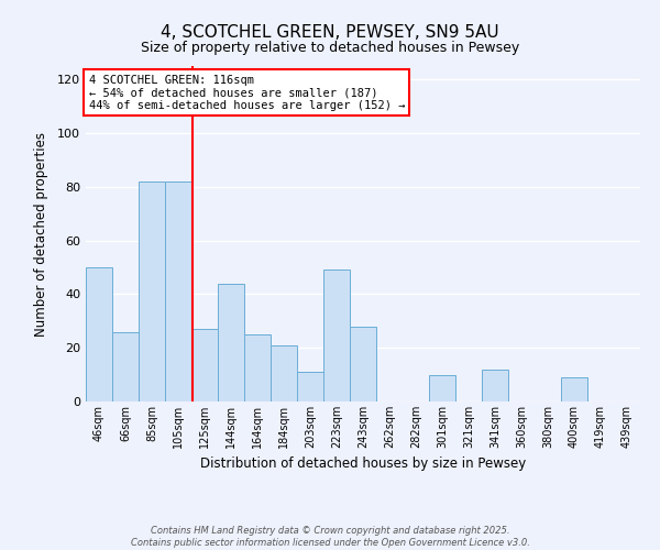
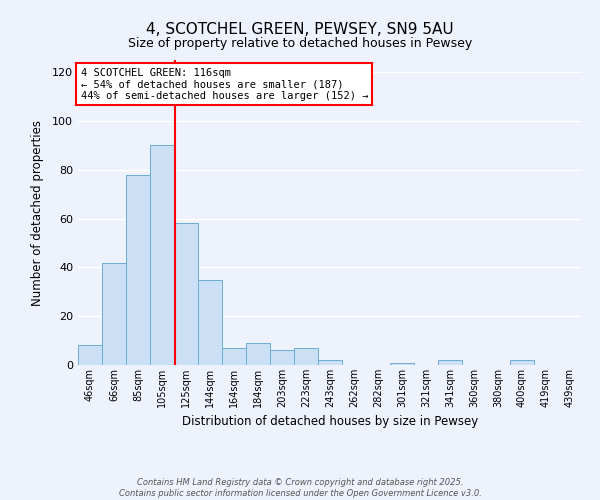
46sqm: 50 -> 8
66sqm: 26 -> 42
85sqm: 82 -> 78
105sqm: 82 -> 90
125sqm: 27 -> 58
144sqm: 44 -> 35
164sqm: 25 -> 7
184sqm: 21 -> 9
203sqm: 11 -> 6
223sqm: 49 -> 7
243sqm: 28 -> 2
301sqm: 10 -> 1
341sqm: 12 -> 2
400sqm: 9 -> 2
